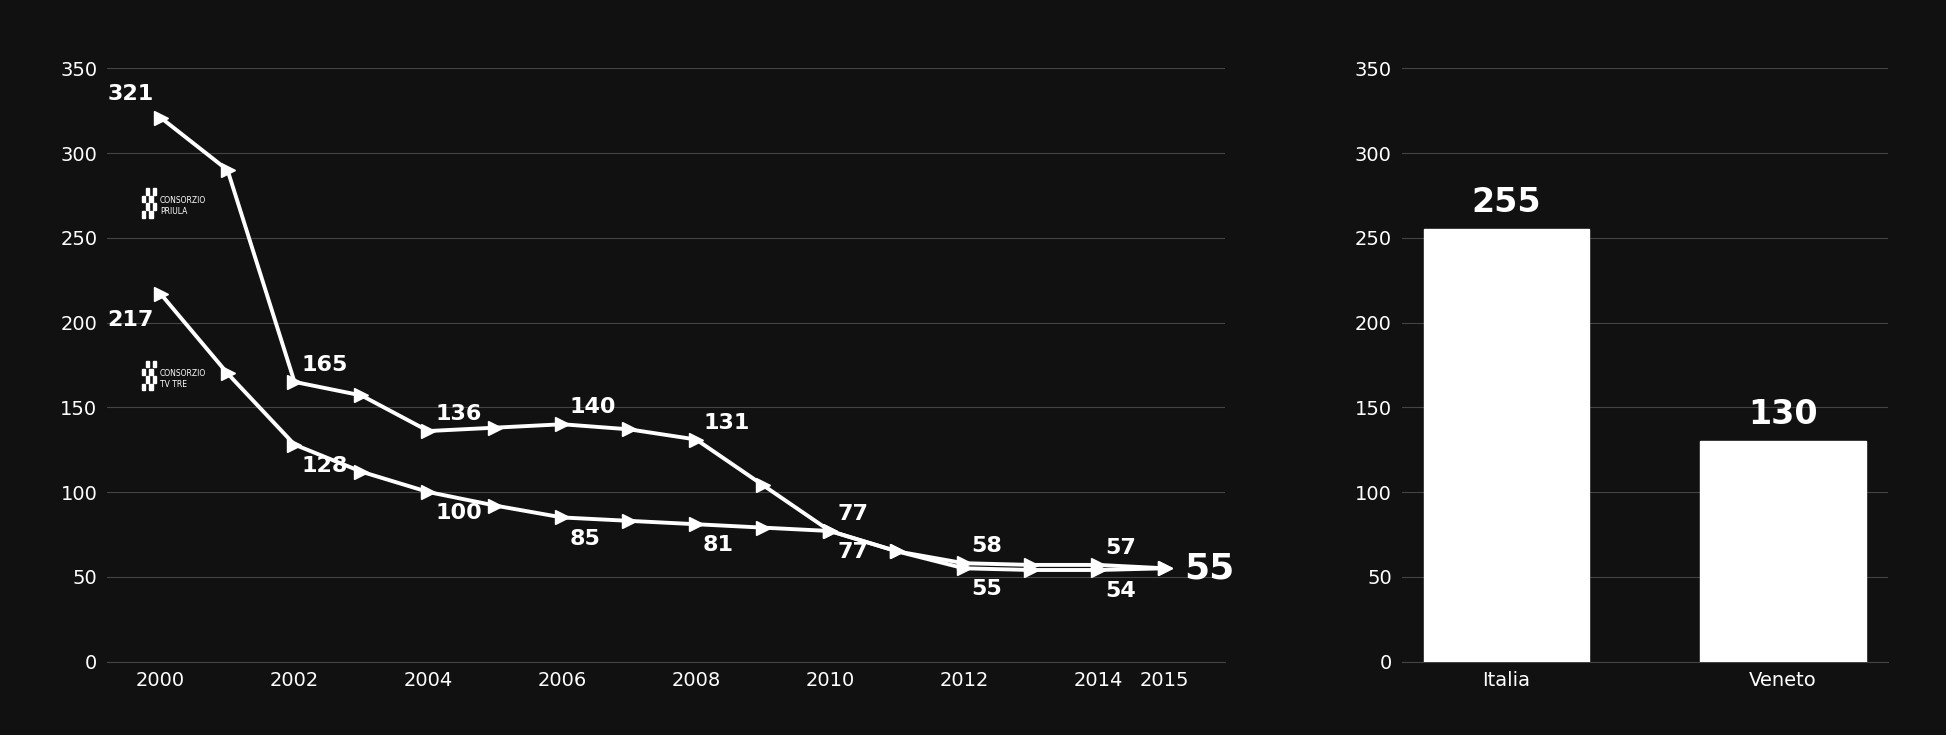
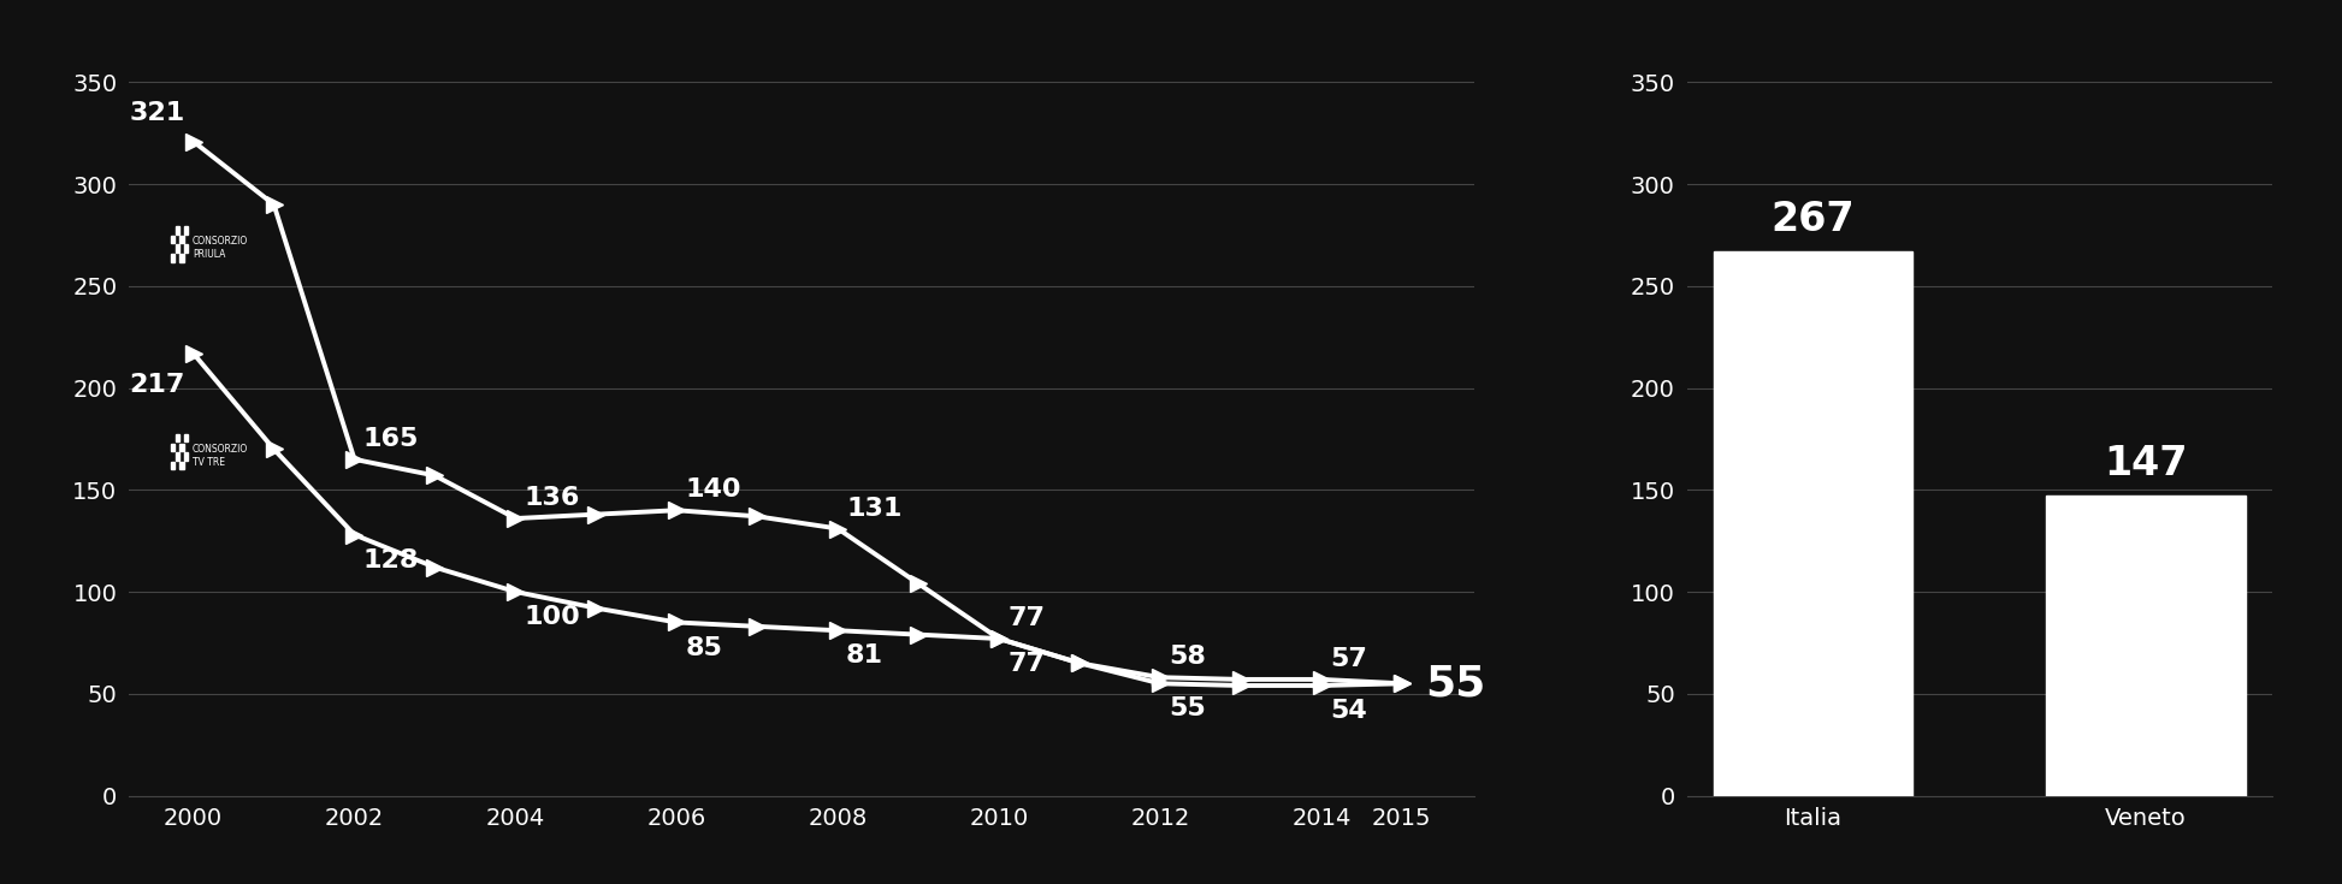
Italia: 255 -> 267
Veneto: 130 -> 147
